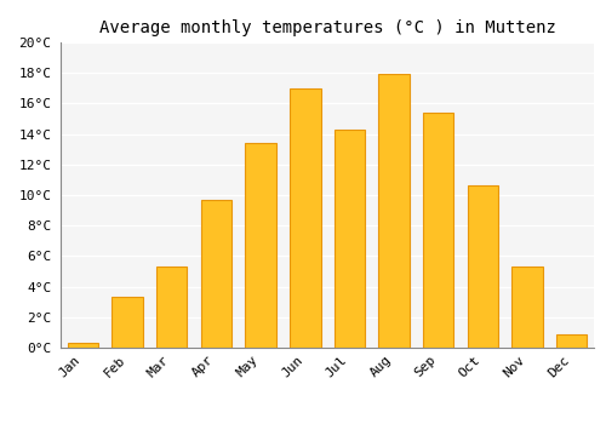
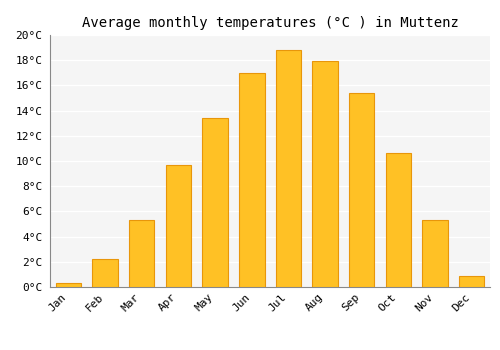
Feb: 3.3°C -> 2.2°C
Jul: 14.3°C -> 18.8°C
